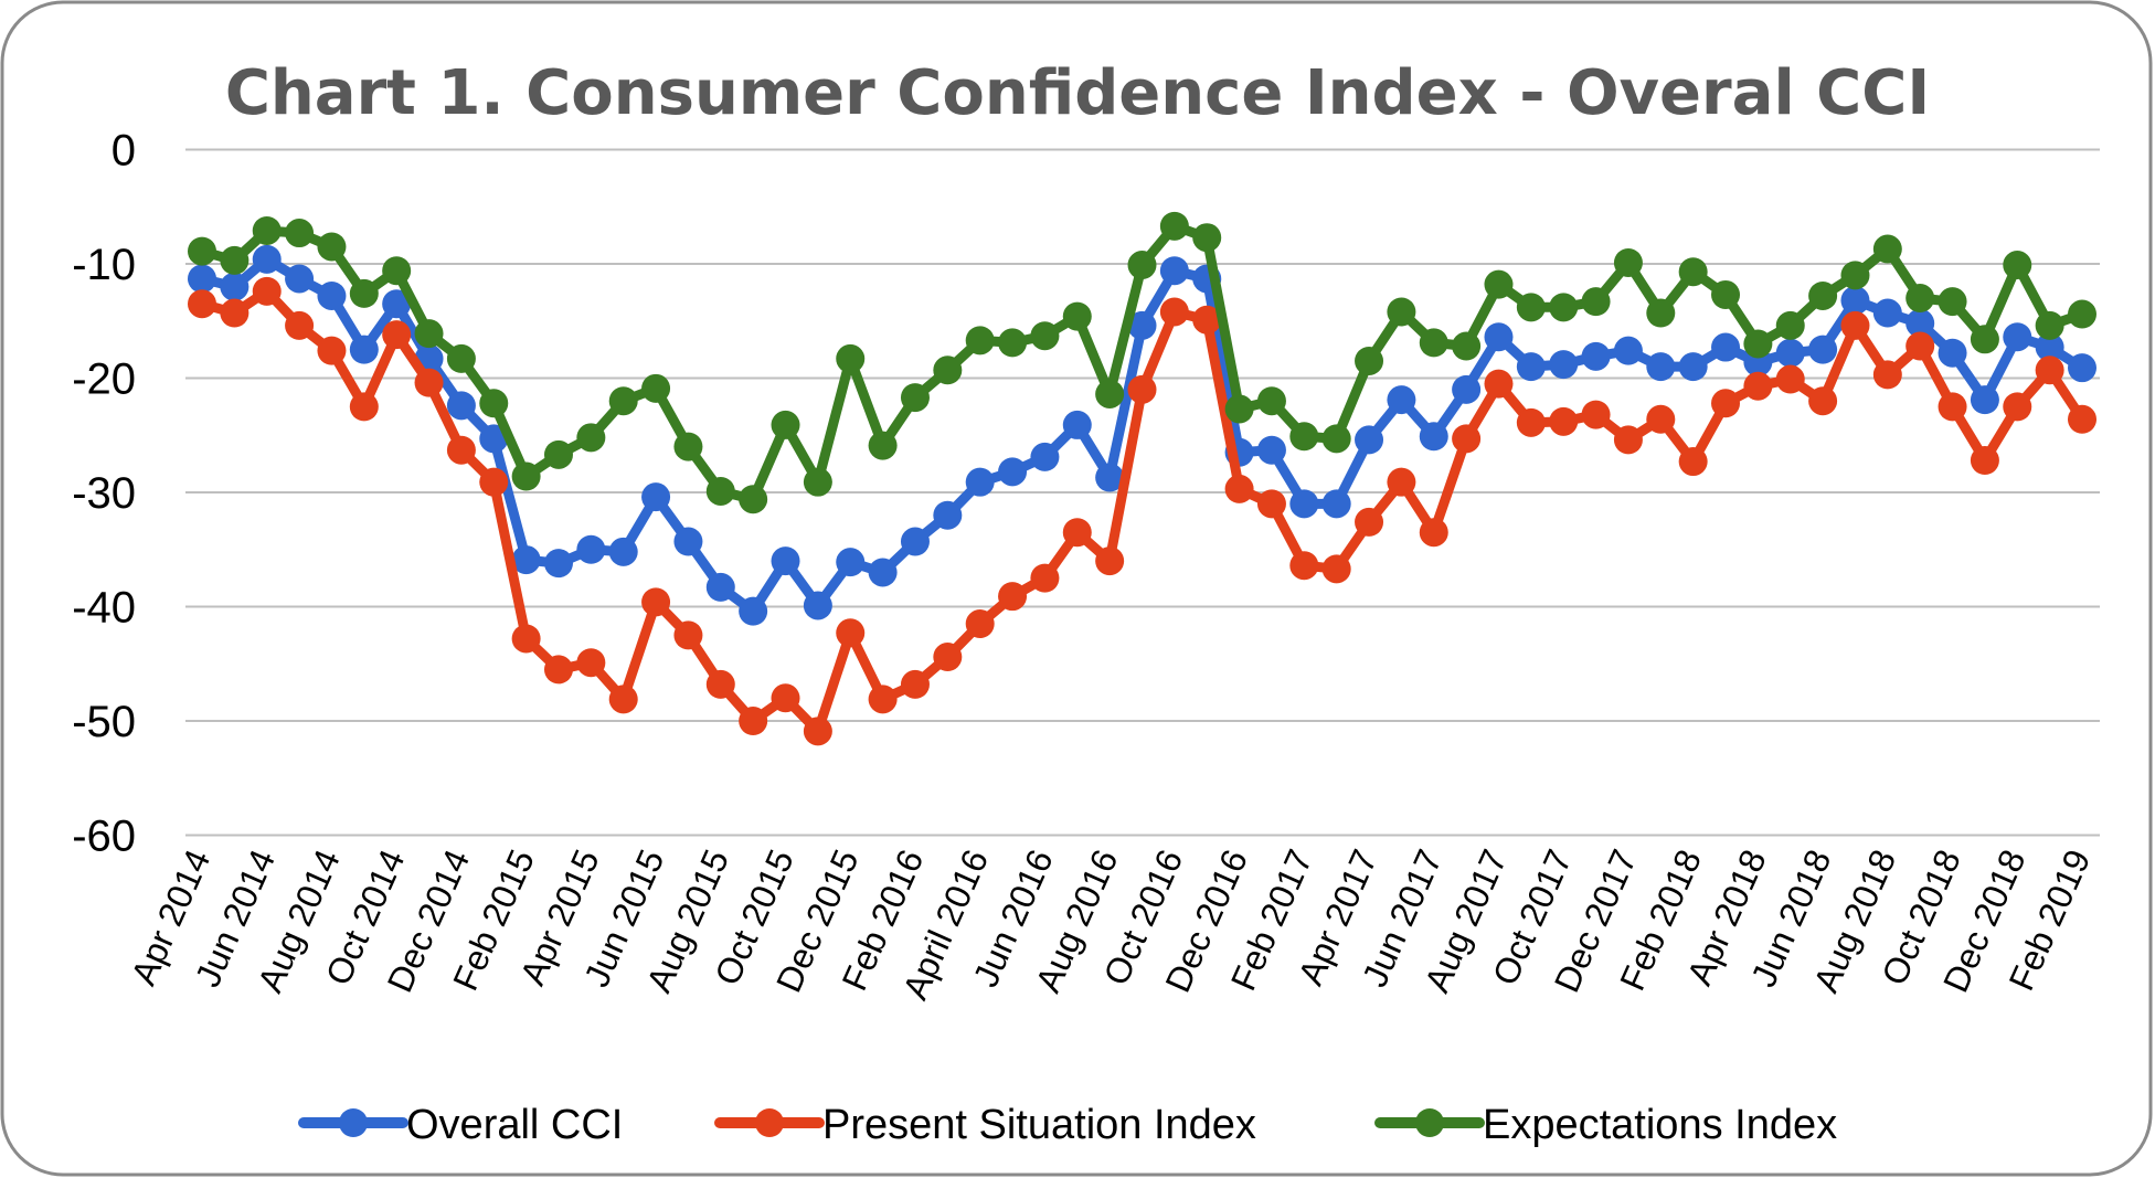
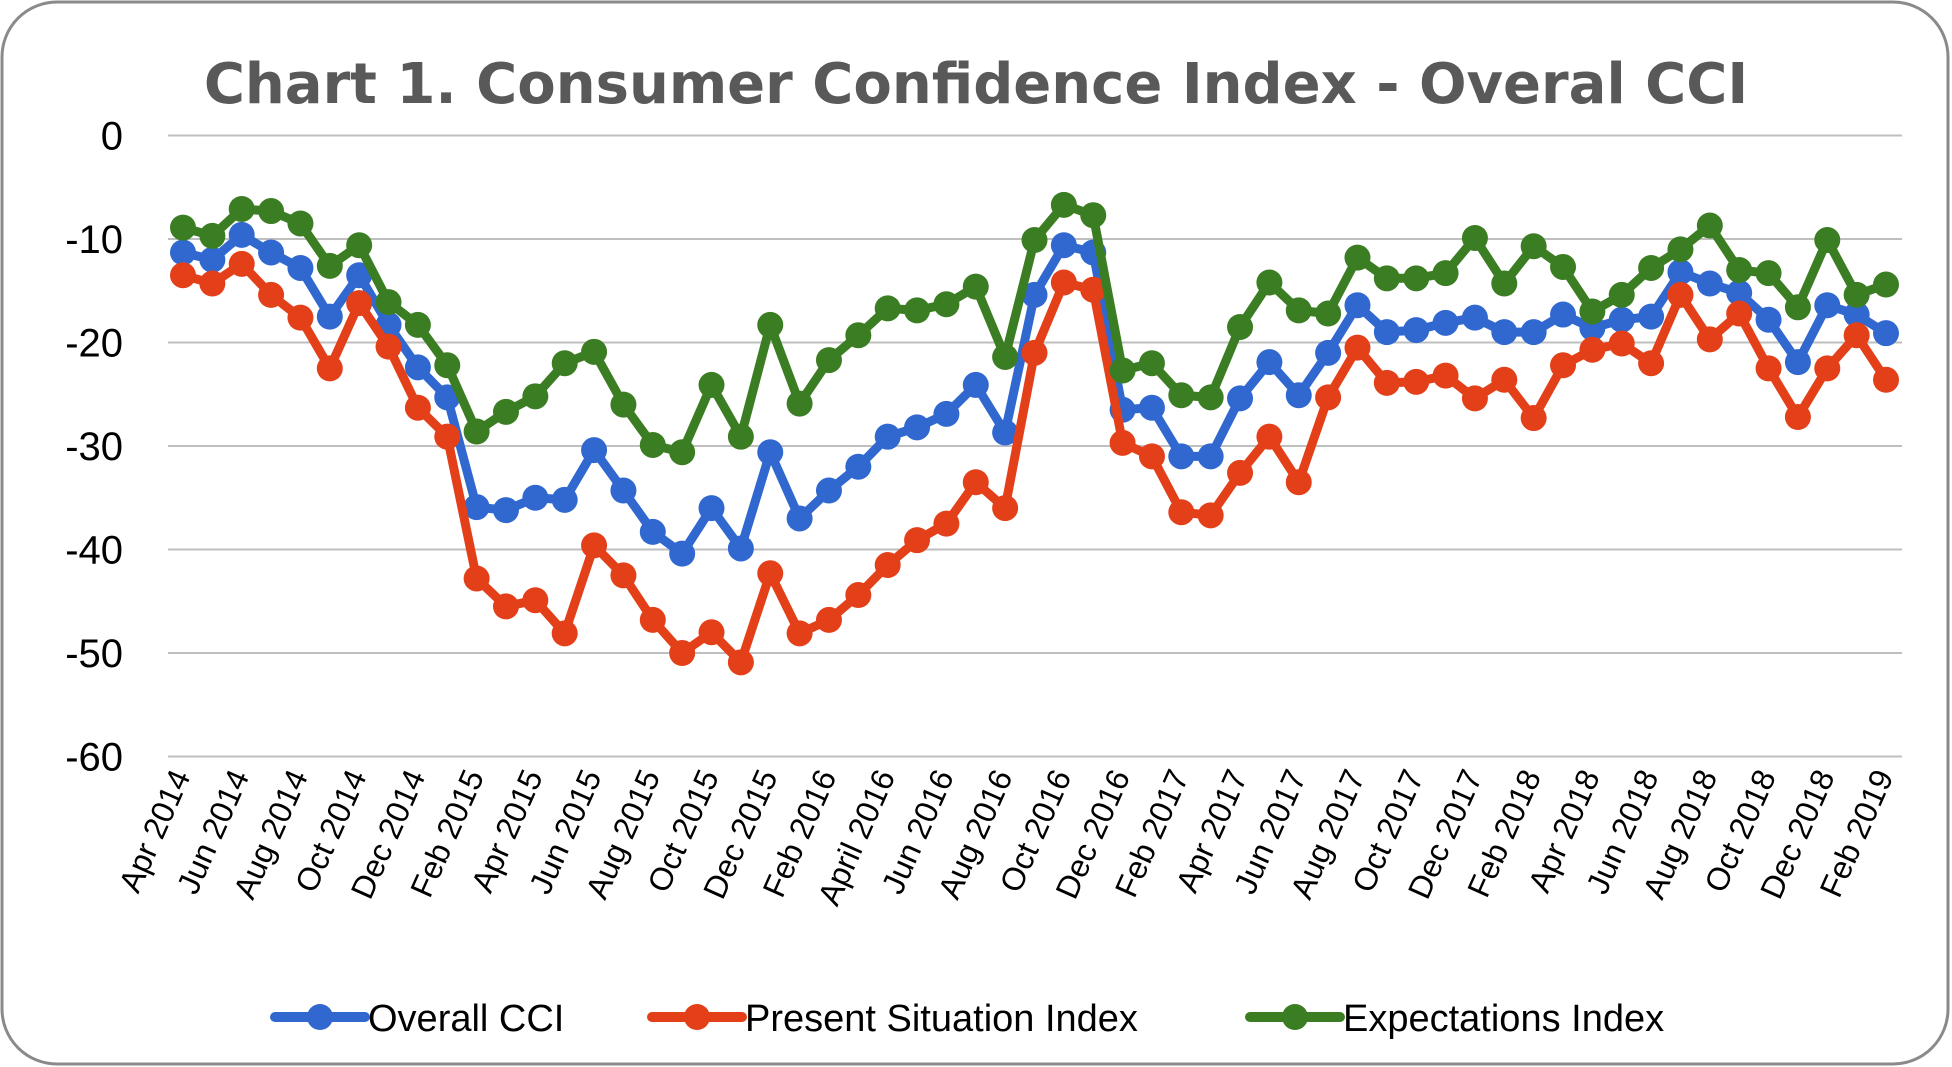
Overall CCI/Dec 2015: -36.1 -> -30.6
